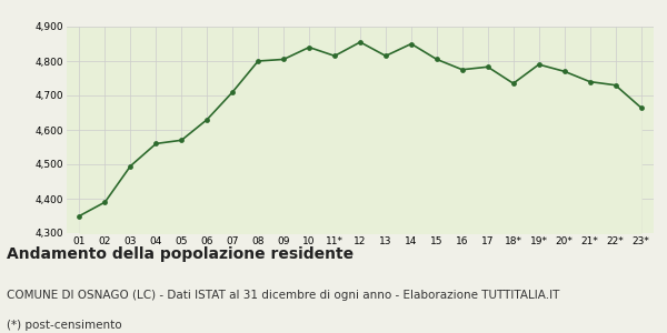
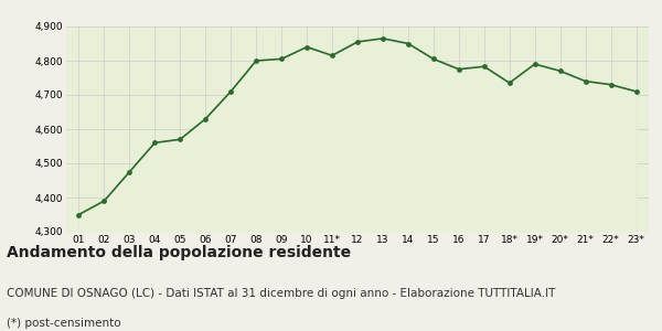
03: 4,495 -> 4,475
13: 4,815 -> 4,865
23*: 4,665 -> 4,710
